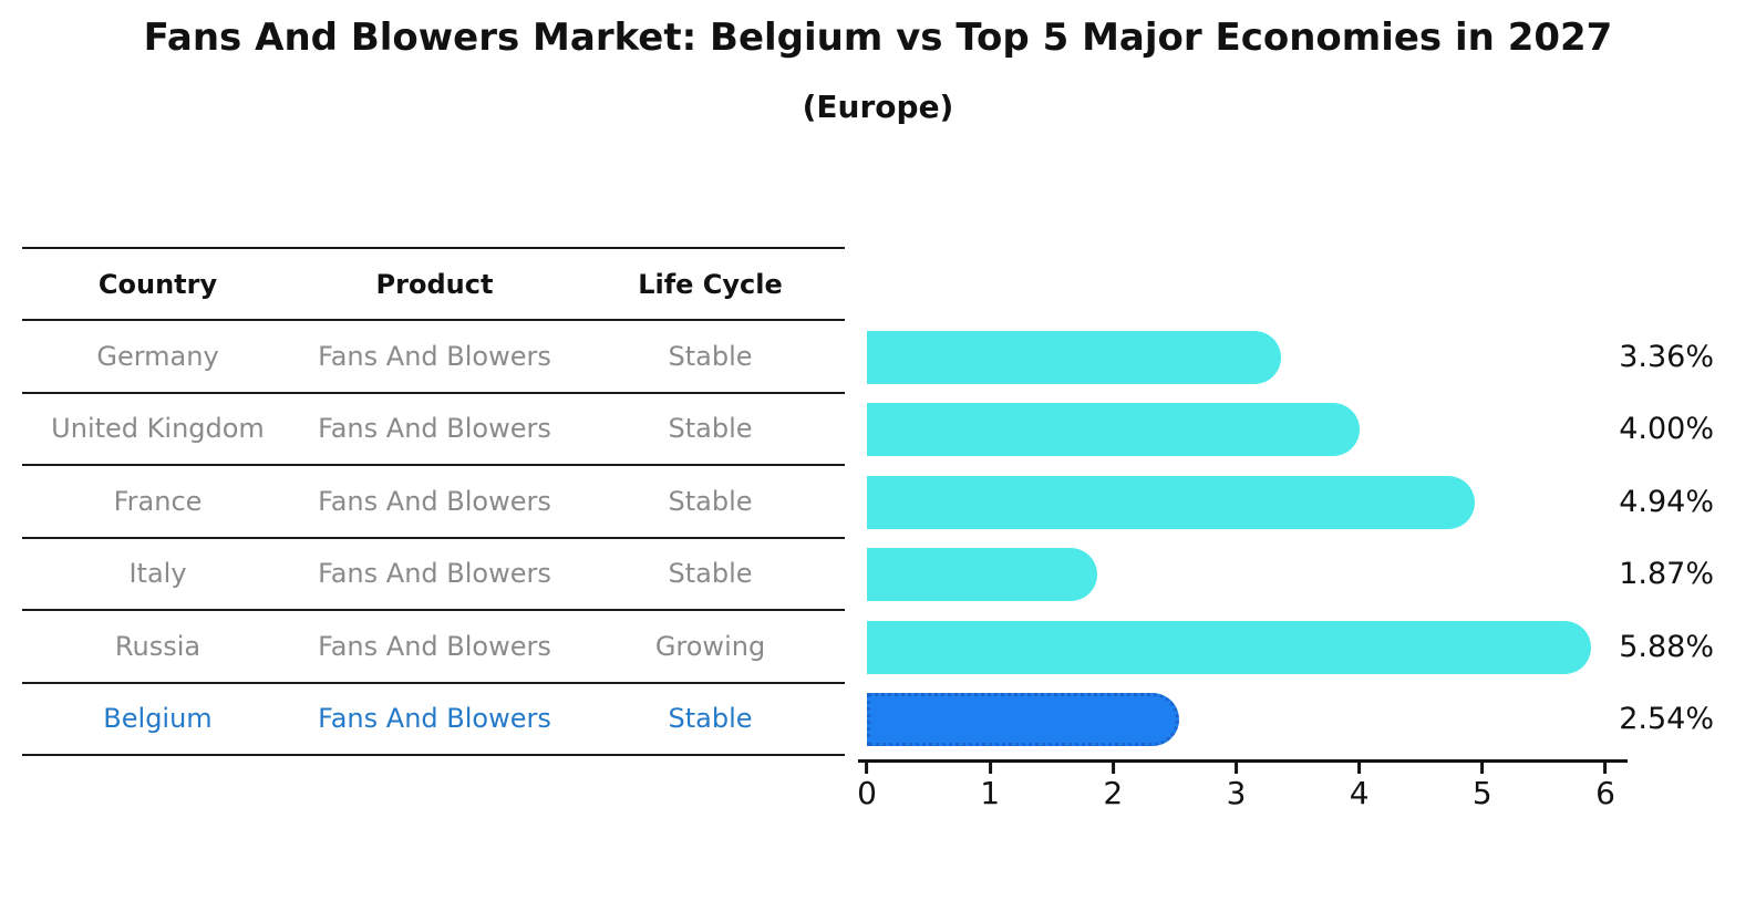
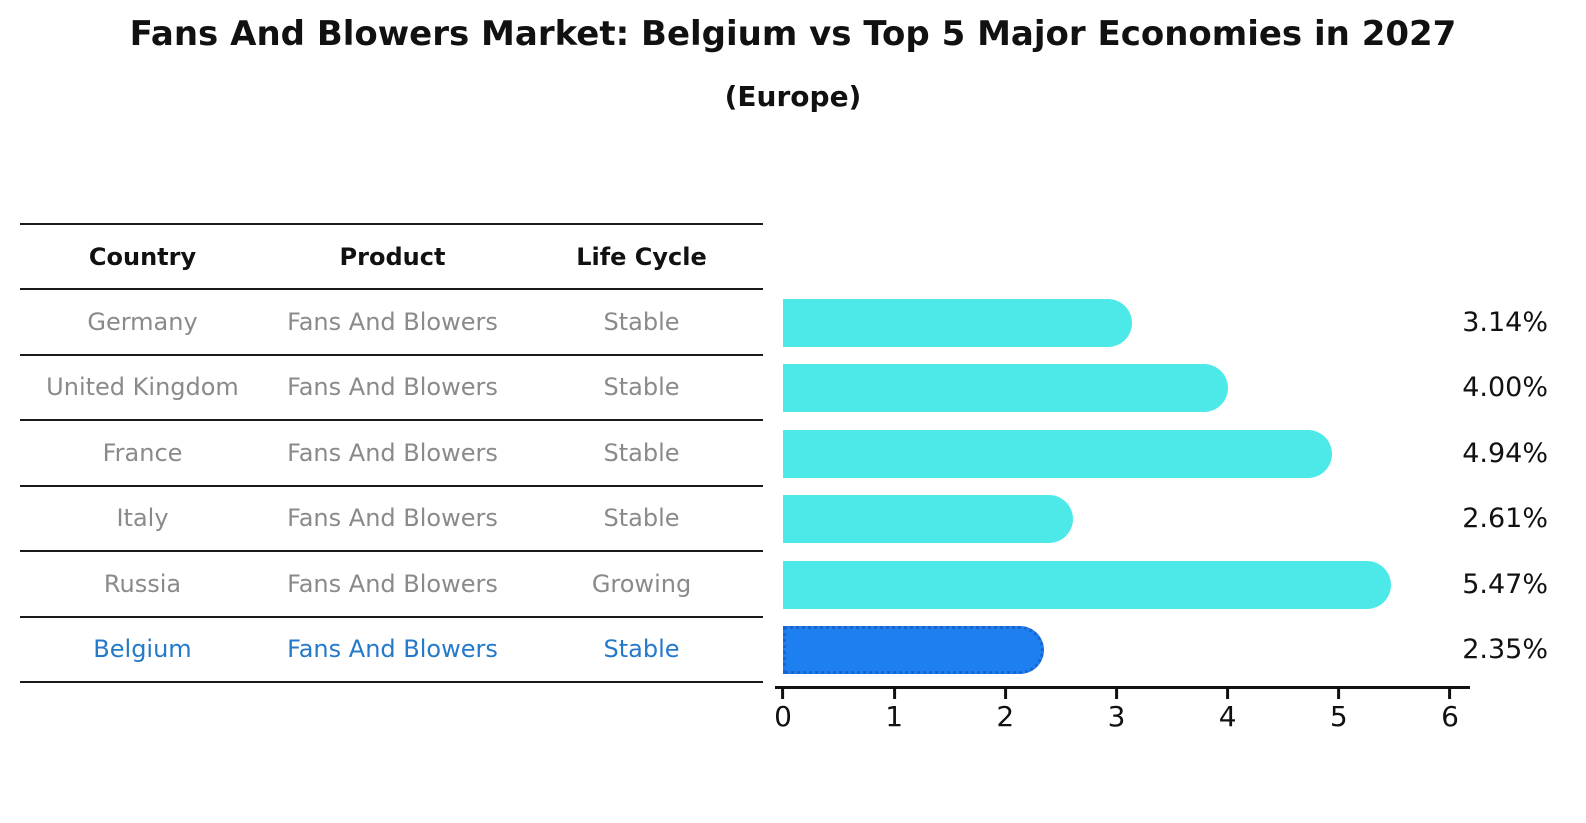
Germany: 3.36% -> 3.14%
Italy: 1.87% -> 2.61%
Russia: 5.88% -> 5.47%
Belgium: 2.54% -> 2.35%
